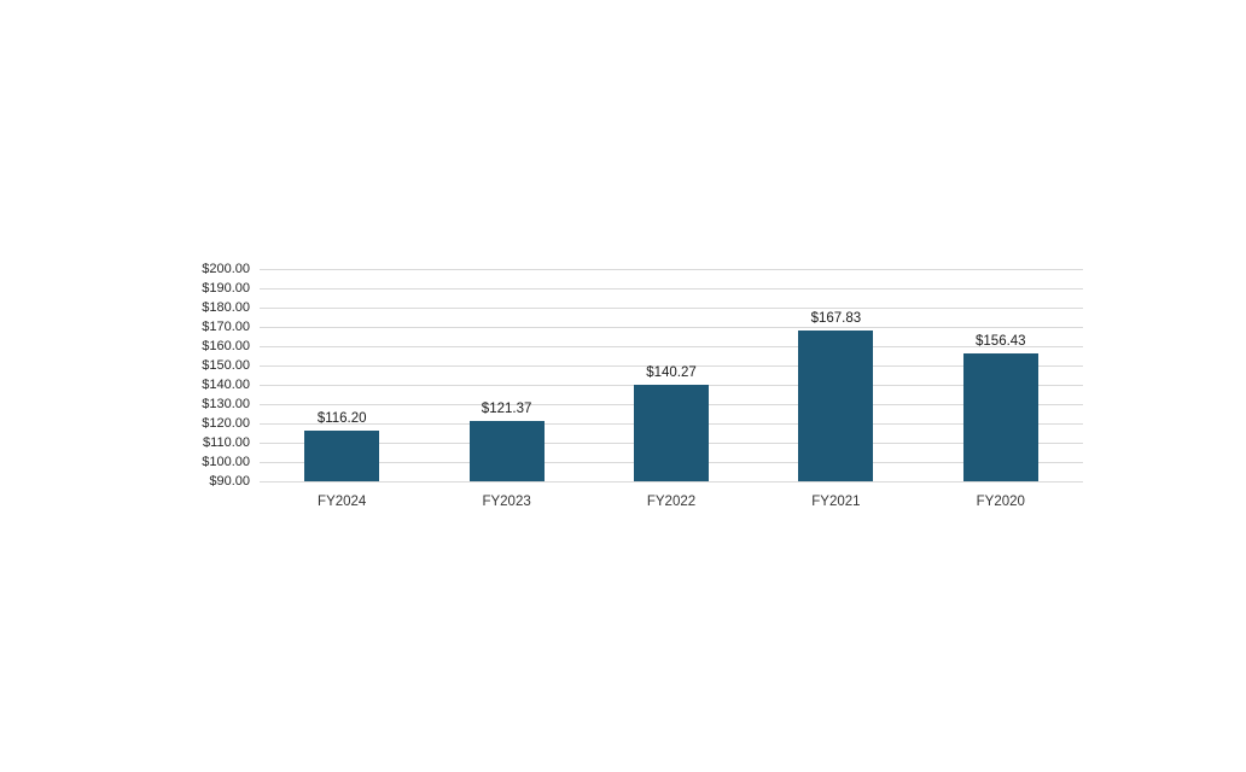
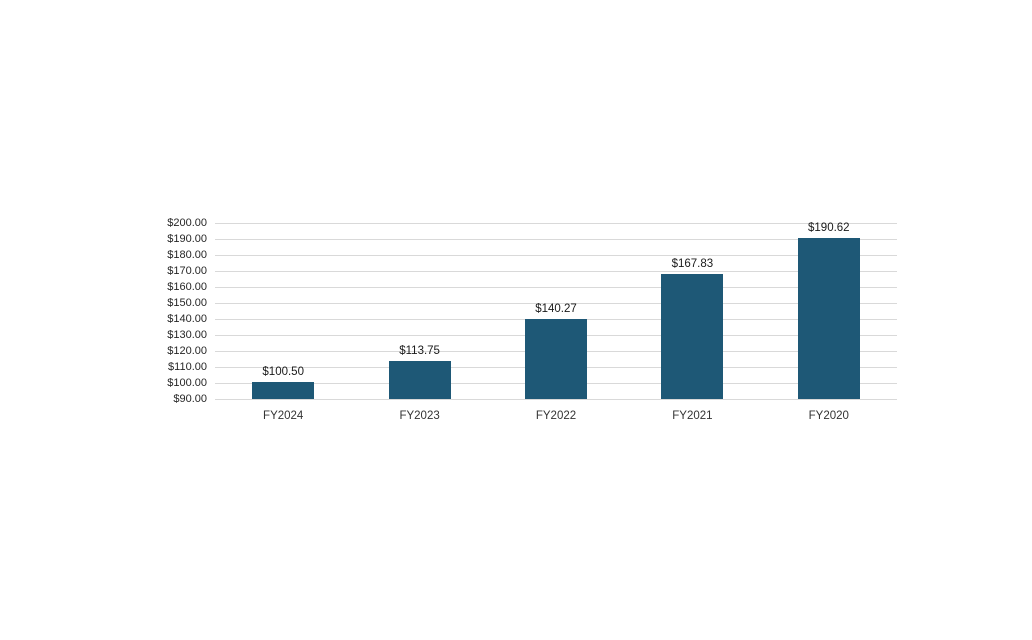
FY2024: $116.20 -> $100.50
FY2023: $121.37 -> $113.75
FY2020: $156.43 -> $190.62
